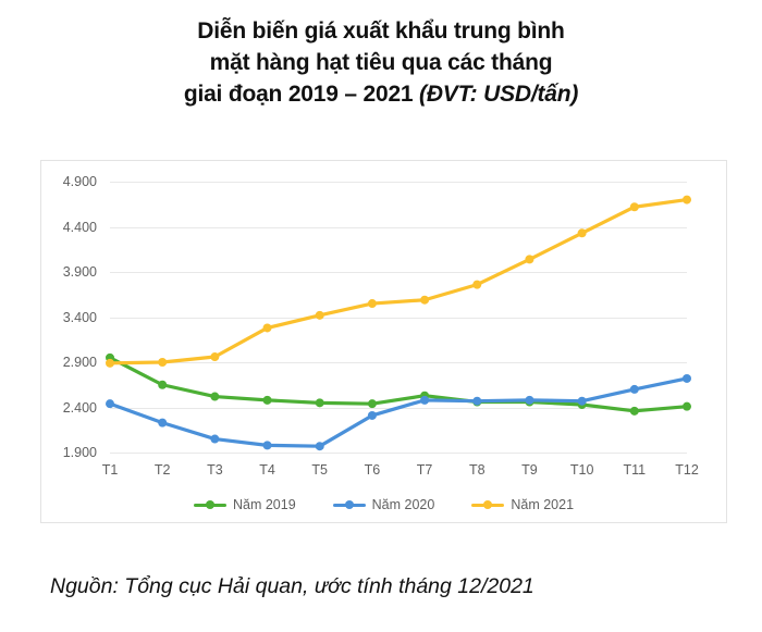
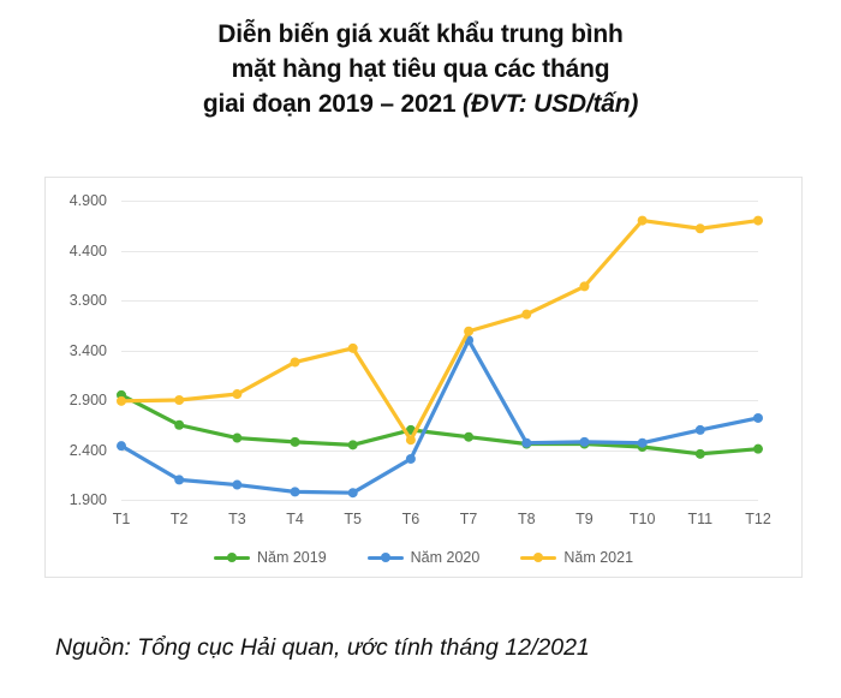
Năm 2020/T2: 2200 -> 2100
Năm 2019/T6: 2400 -> 2600
Năm 2021/T6: 3600 -> 2500
Năm 2020/T7: 2500 -> 3500
Năm 2021/T10: 4300 -> 4700
